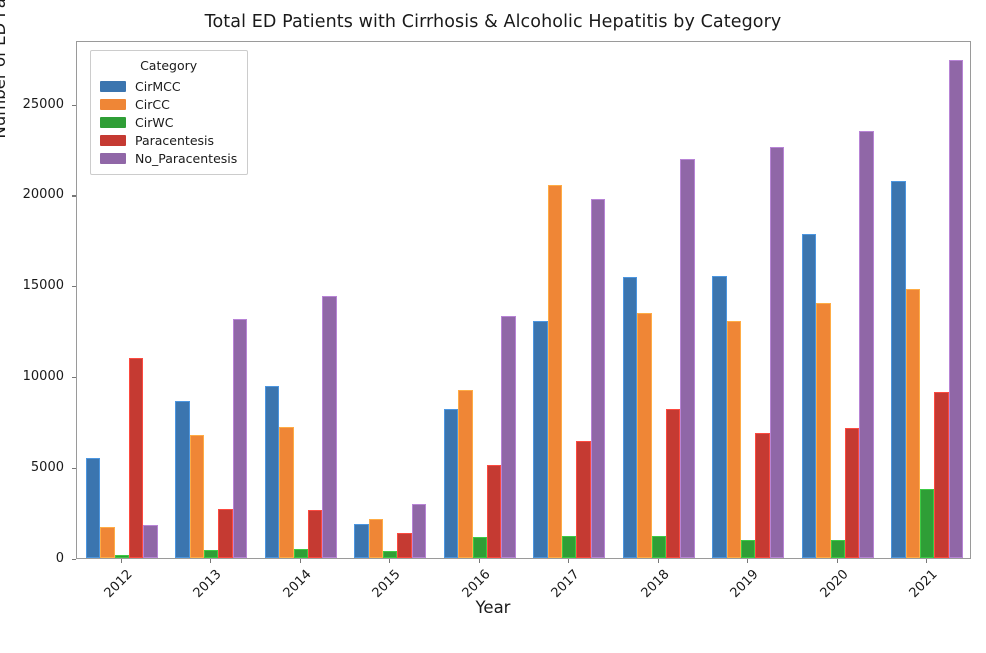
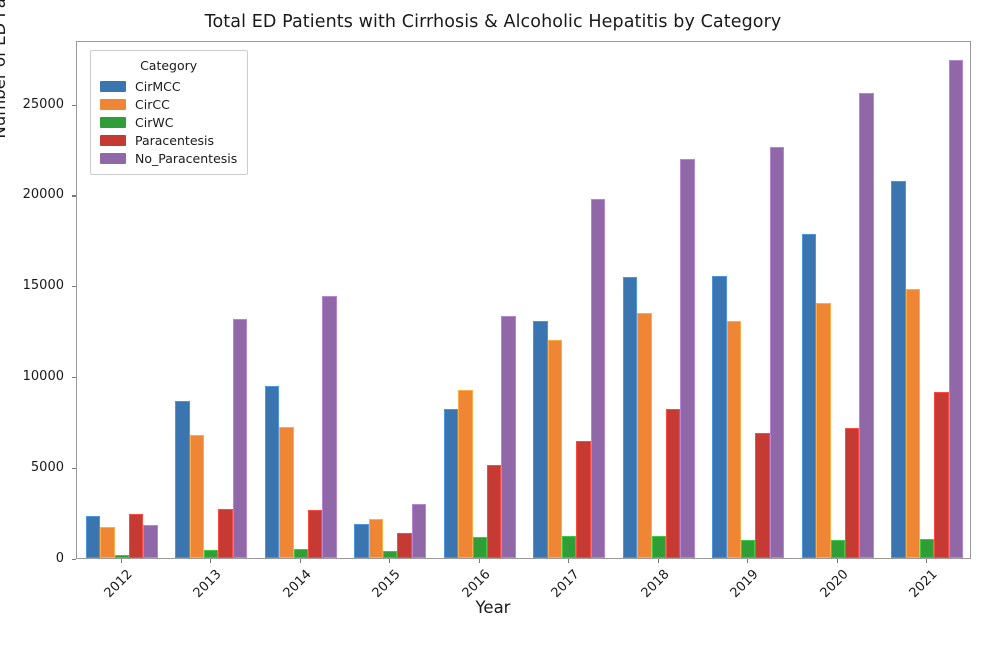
CirMCC/2012: 5500 -> 2300
Paracentesis/2012: 11000 -> 2400
CirCC/2017: 20500 -> 12000
No_Paracentesis/2020: 23500 -> 25600
CirWC/2021: 3800 -> 1100
